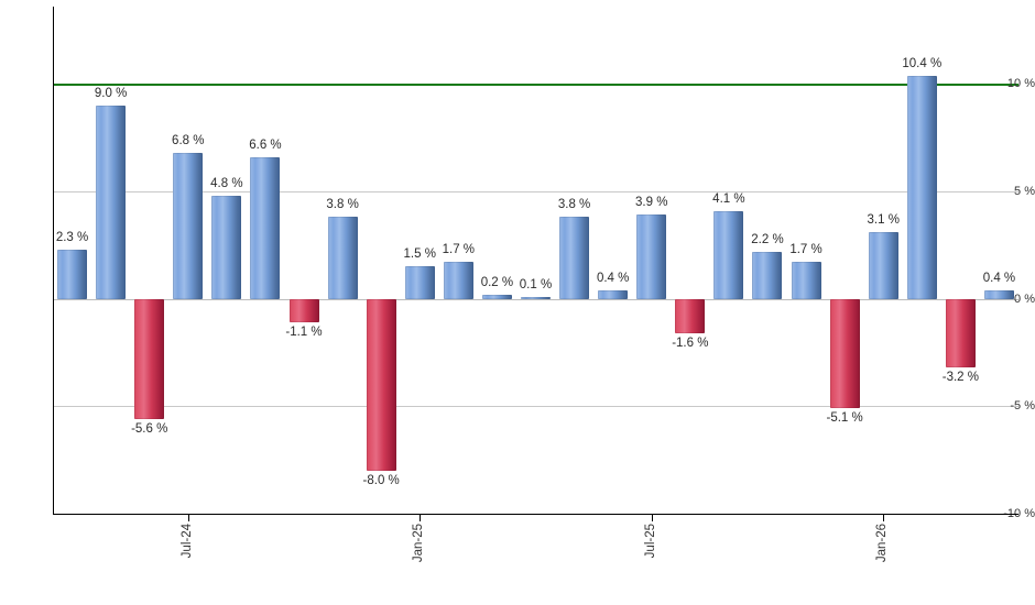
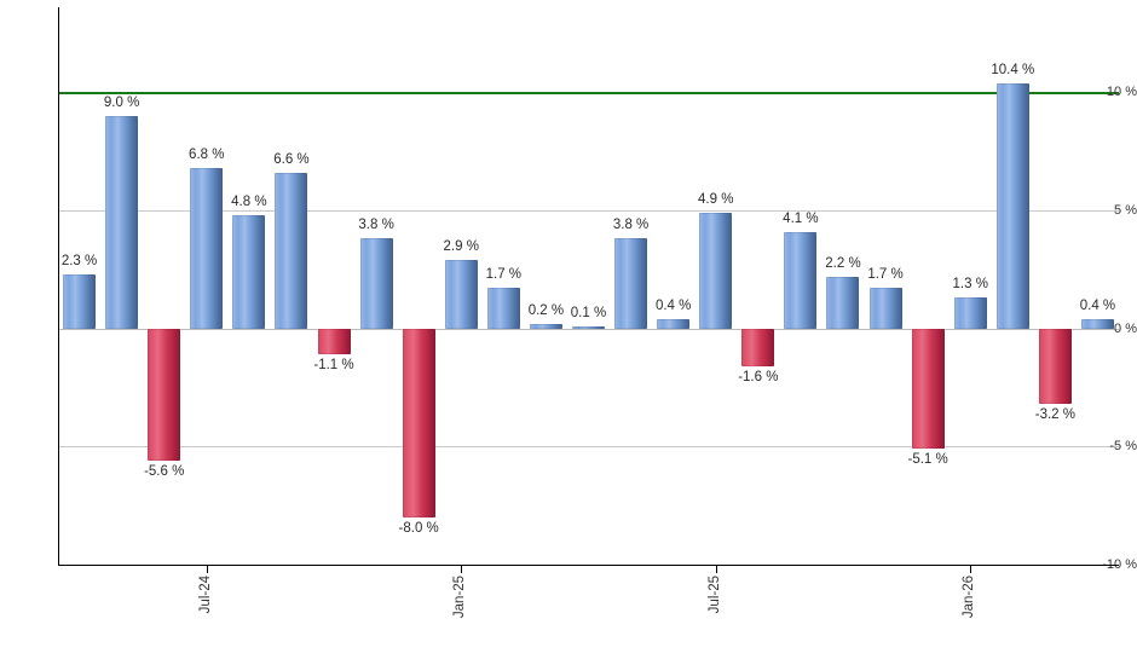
Jan-25: 1.5 -> 2.9
Jul-25: 3.9 -> 4.9
Jan-26: 3.1 -> 1.3
